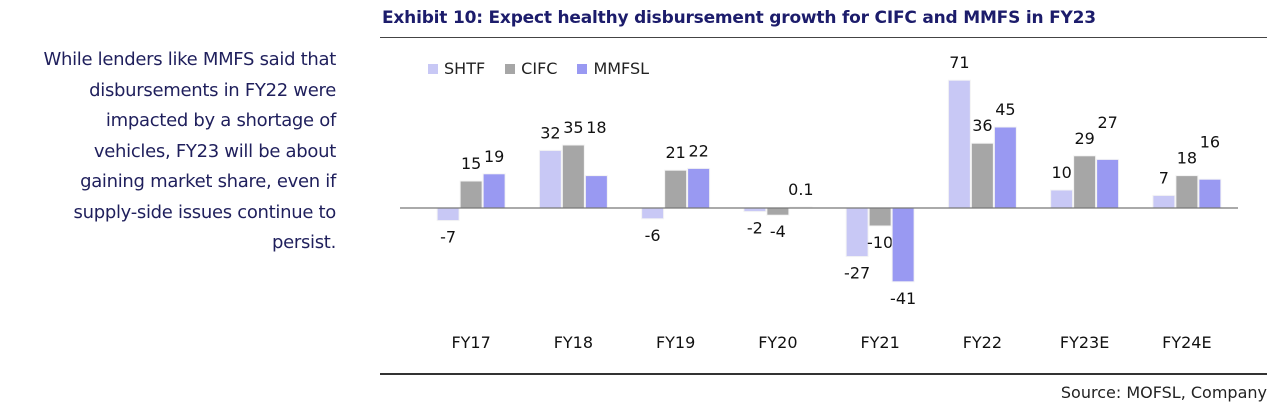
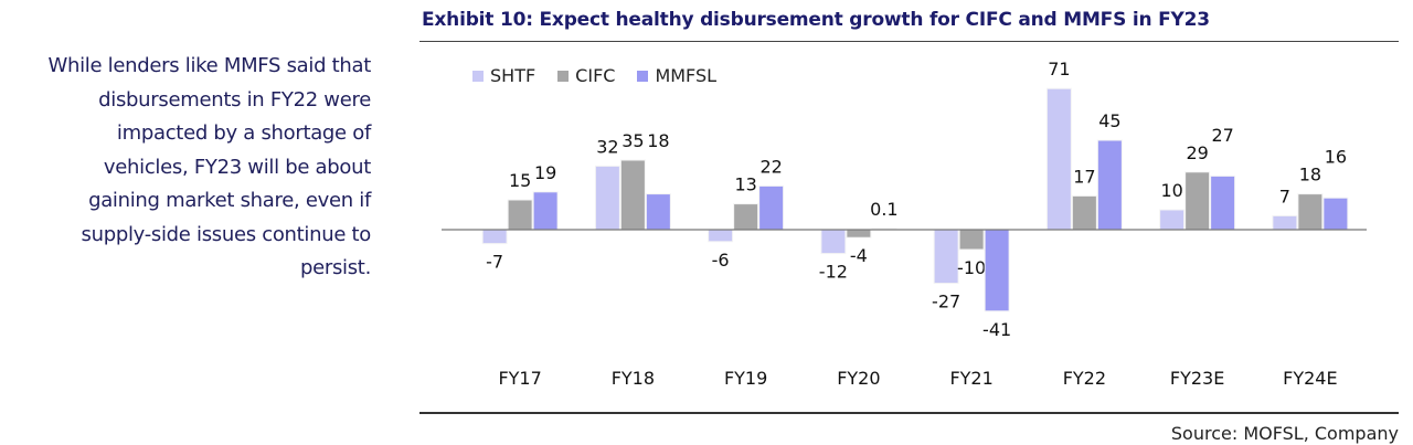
CIFC/FY19: 21 -> 13
SHTF/FY20: -2 -> -12
CIFC/FY22: 36 -> 17
